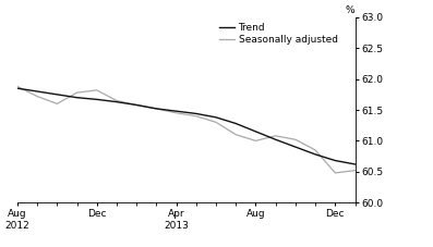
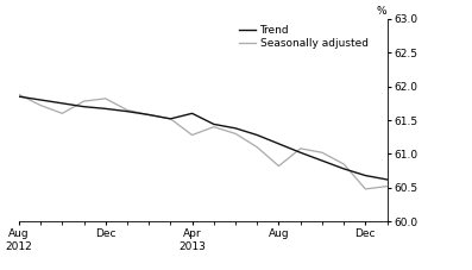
Trend/Apr 2013: 61.48 -> 61.60
Seasonally adjusted/Apr 2013: 61.45 -> 61.28
Seasonally adjusted/Aug: 61.00 -> 60.82
